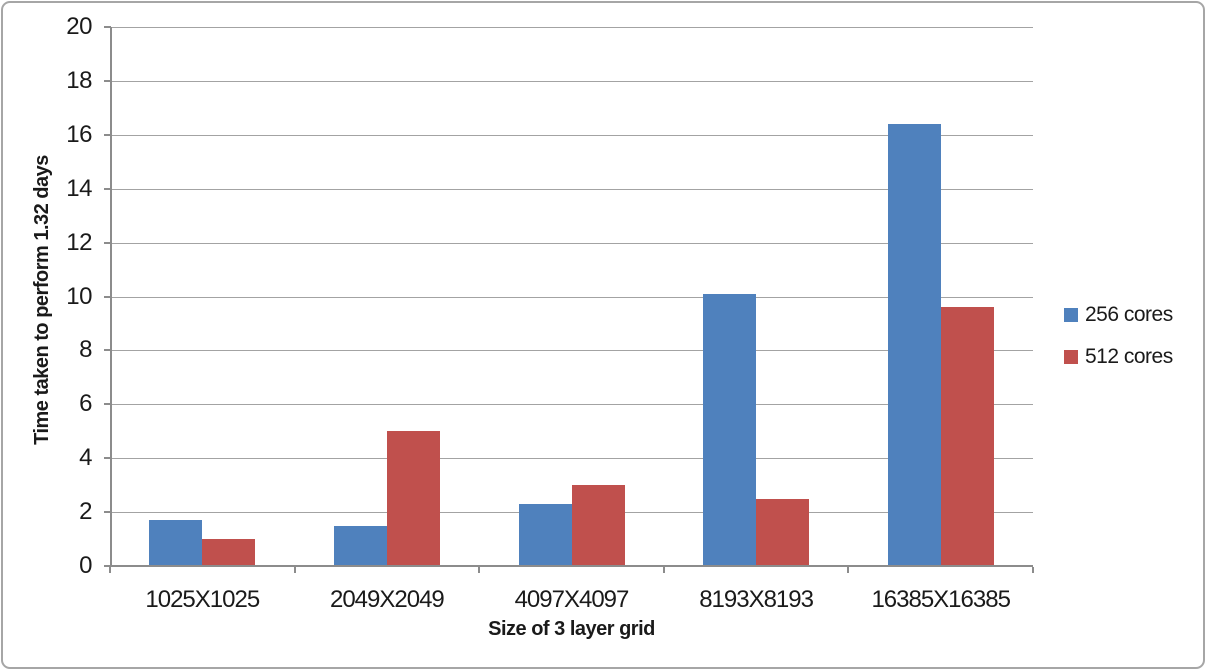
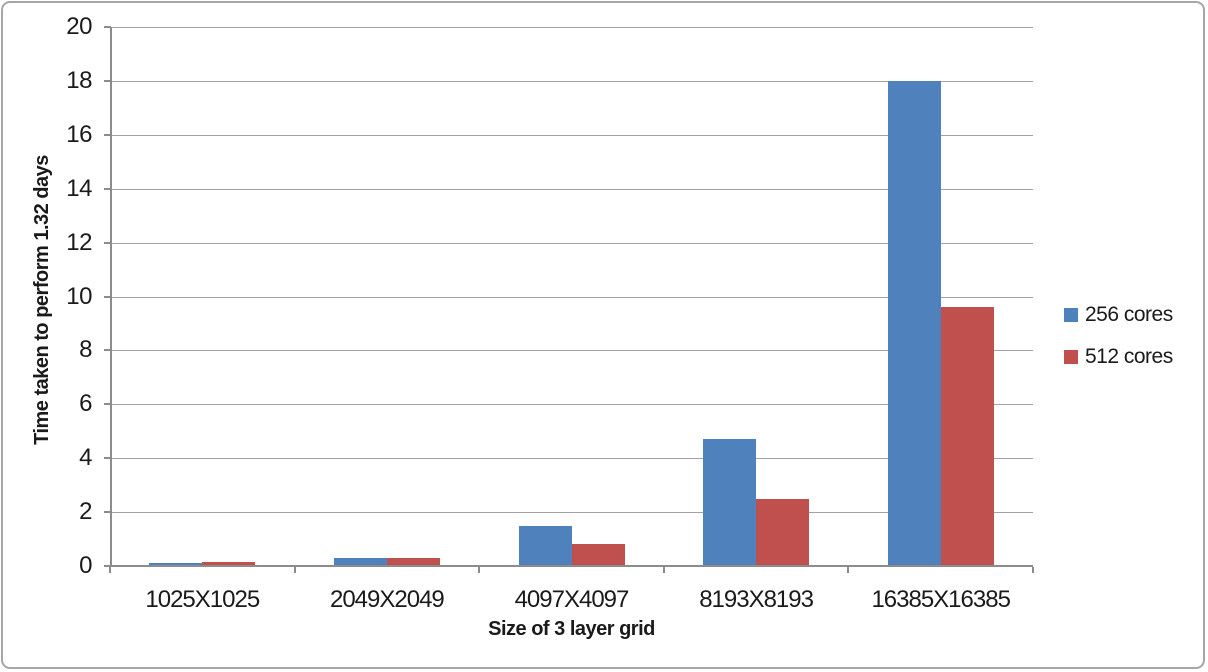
256 cores/1025X1025: 1.7 -> 0.1
512 cores/1025X1025: 1.0 -> 0.1
256 cores/2049X2049: 1.5 -> 0.3
512 cores/2049X2049: 5.0 -> 0.3
256 cores/4097X4097: 2.3 -> 1.5
512 cores/4097X4097: 3.0 -> 0.8
256 cores/8193X8193: 10.1 -> 4.7
256 cores/16385X16385: 16.4 -> 18.0
